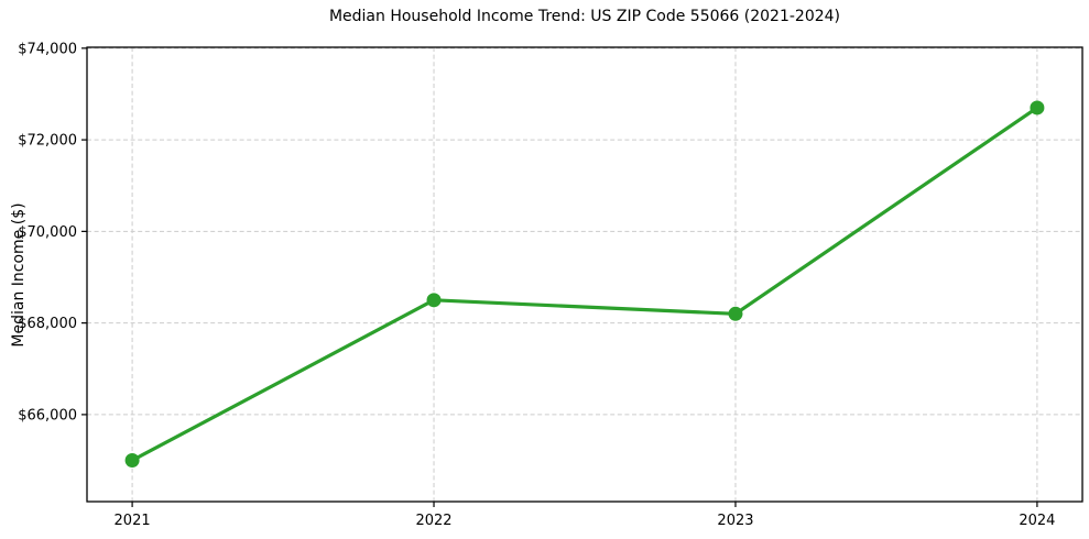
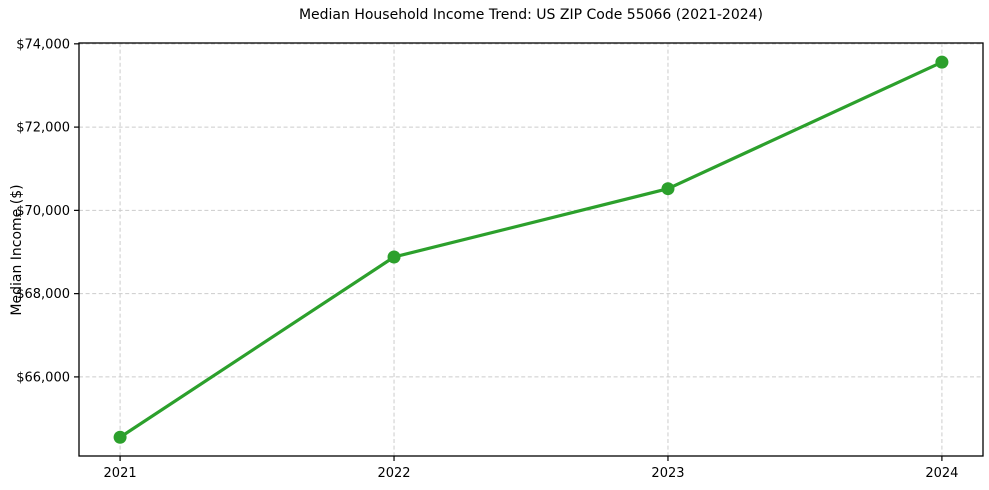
2021: $65000 -> $64600
2022: $68500 -> $68900
2023: $68200 -> $70500
2024: $72700 -> $73600
